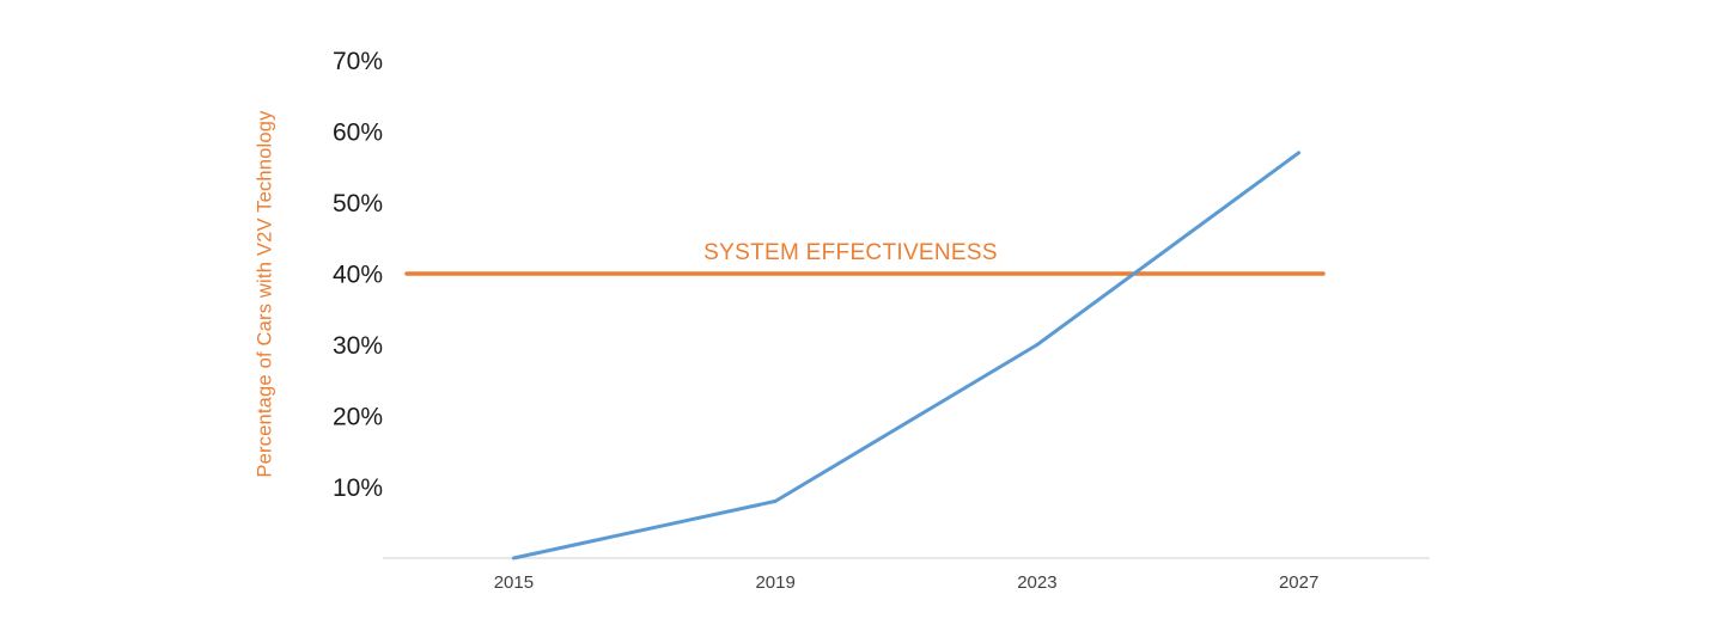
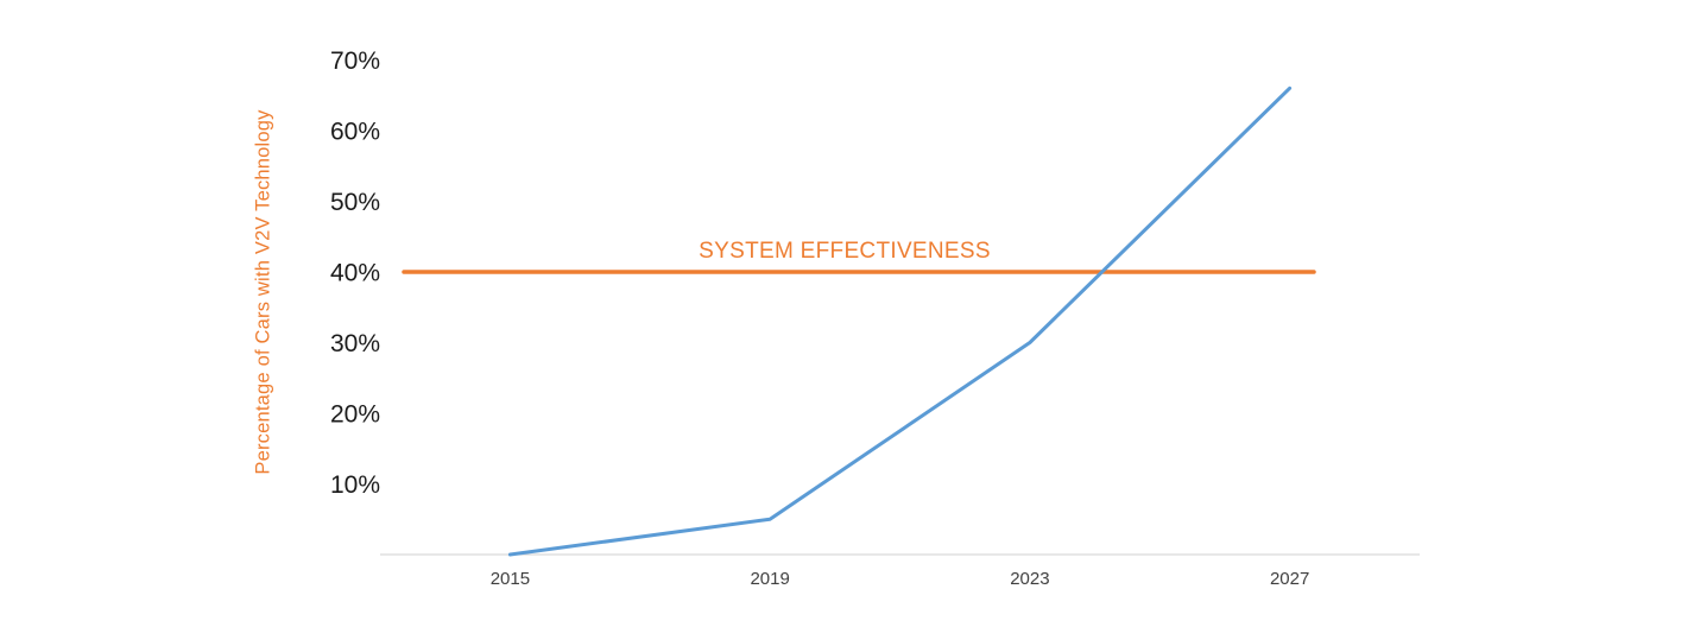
2019: 8% -> 5%
2027: 57% -> 66%
